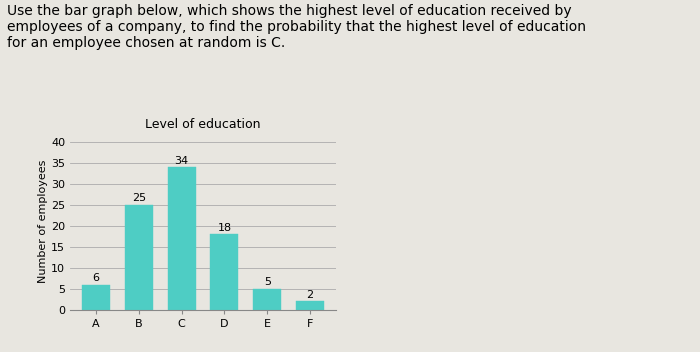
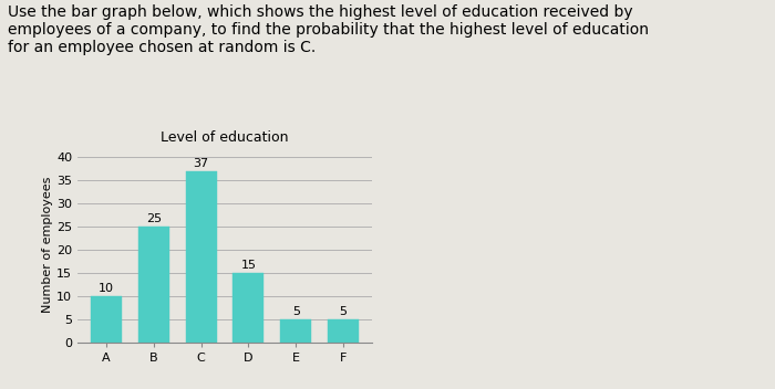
A: 6 -> 10
C: 34 -> 37
D: 18 -> 15
F: 2 -> 5
